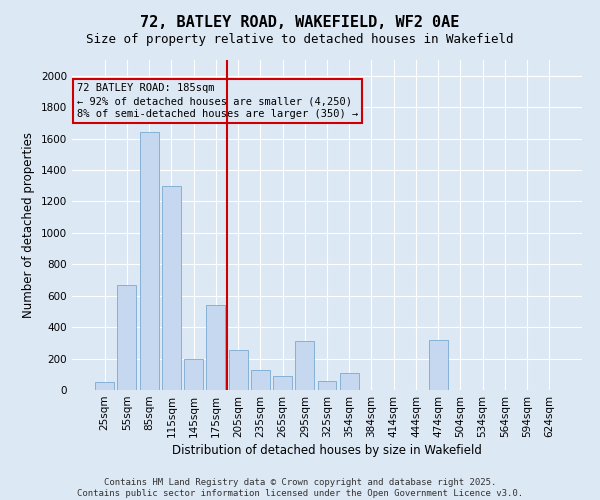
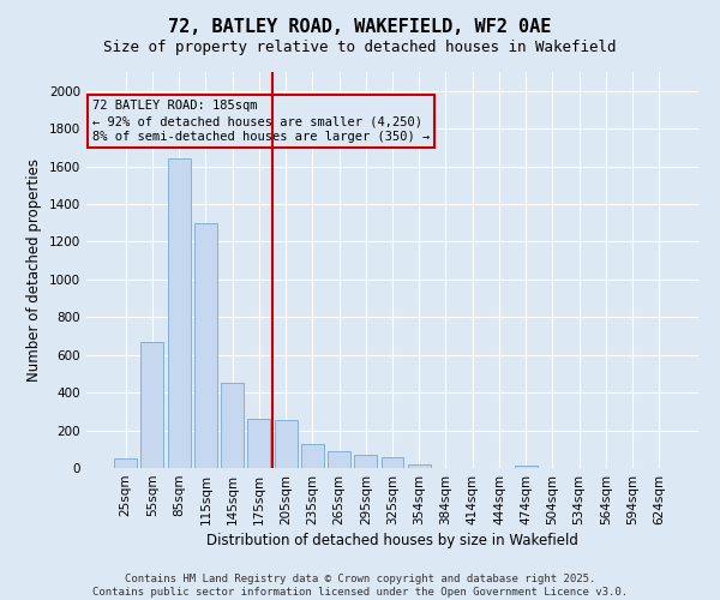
145sqm: 200 -> 450
175sqm: 540 -> 260
295sqm: 310 -> 70
354sqm: 110 -> 20
474sqm: 320 -> 20
